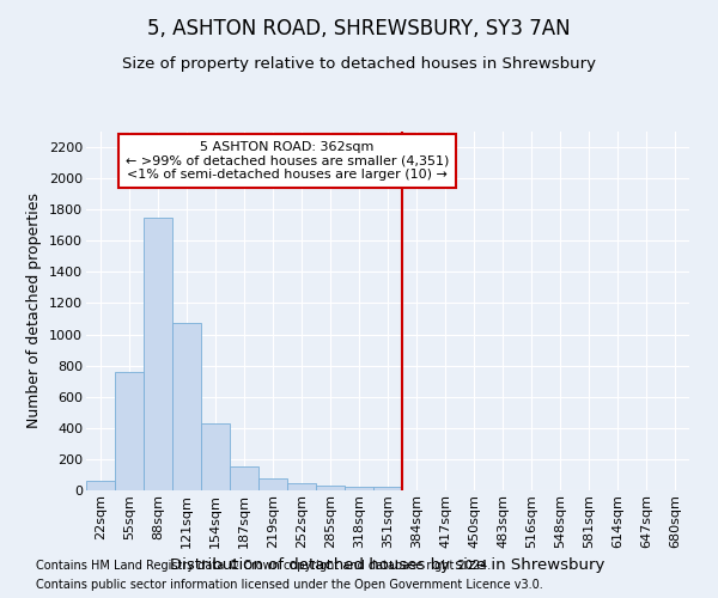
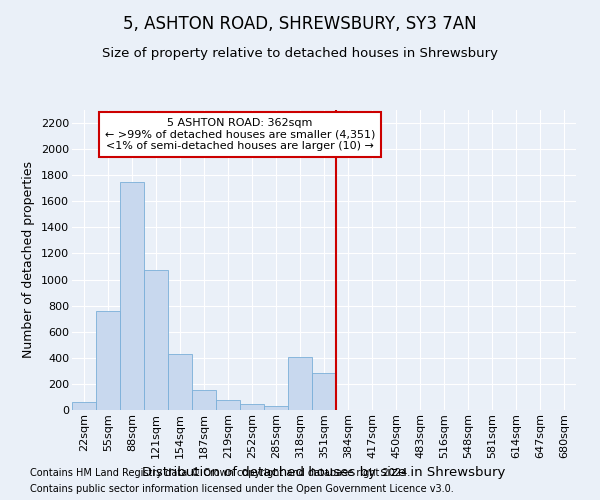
318sqm: 20 -> 410
351sqm: 20 -> 280
